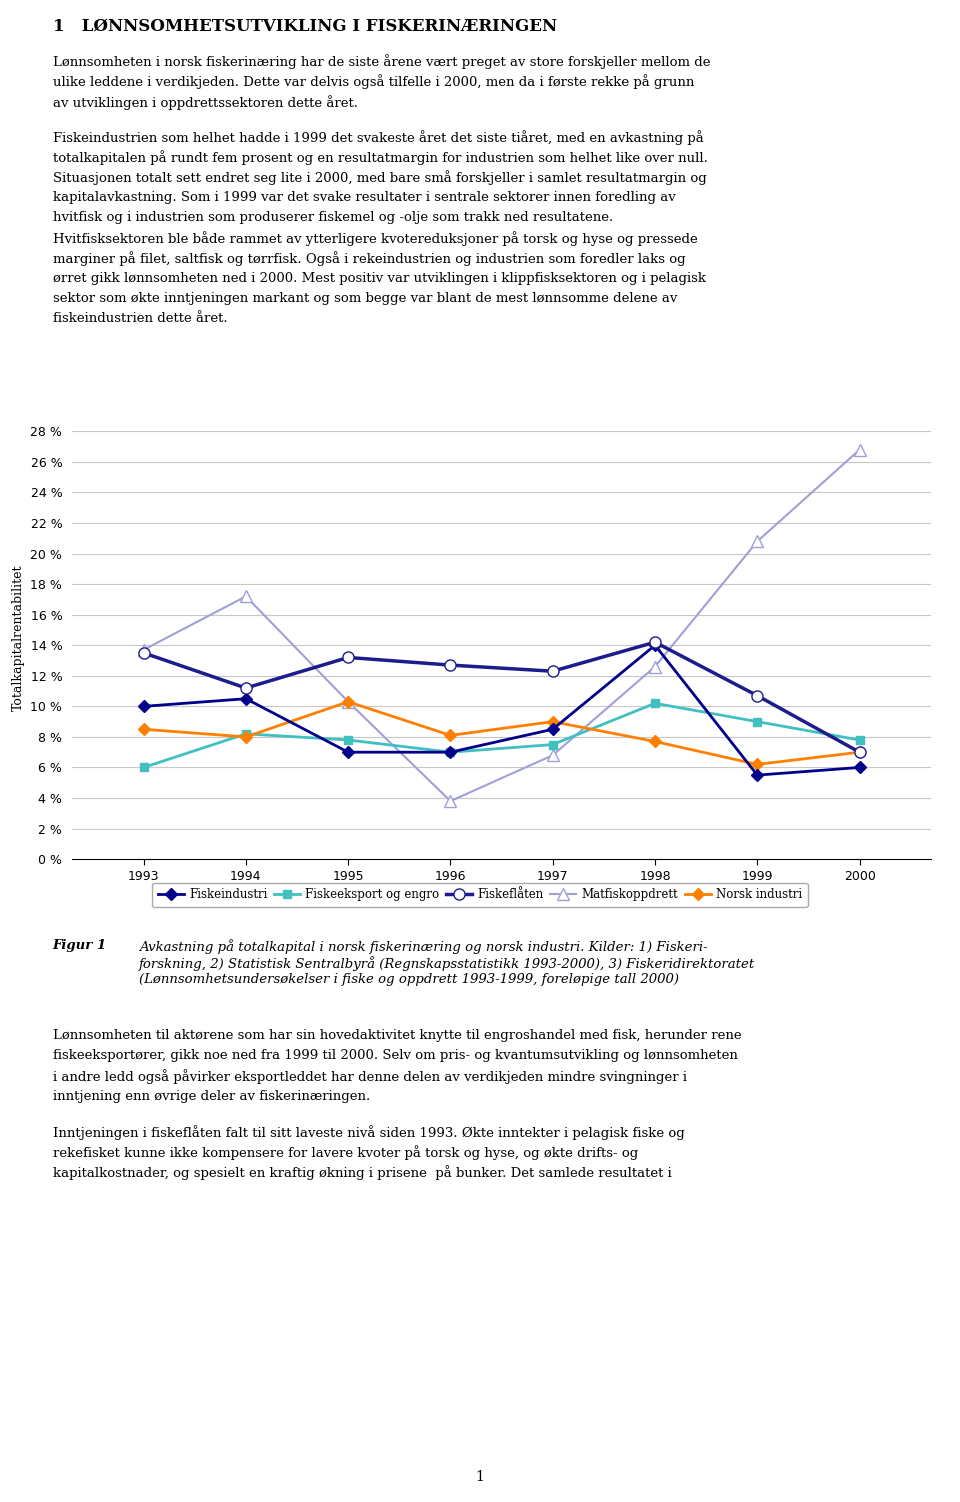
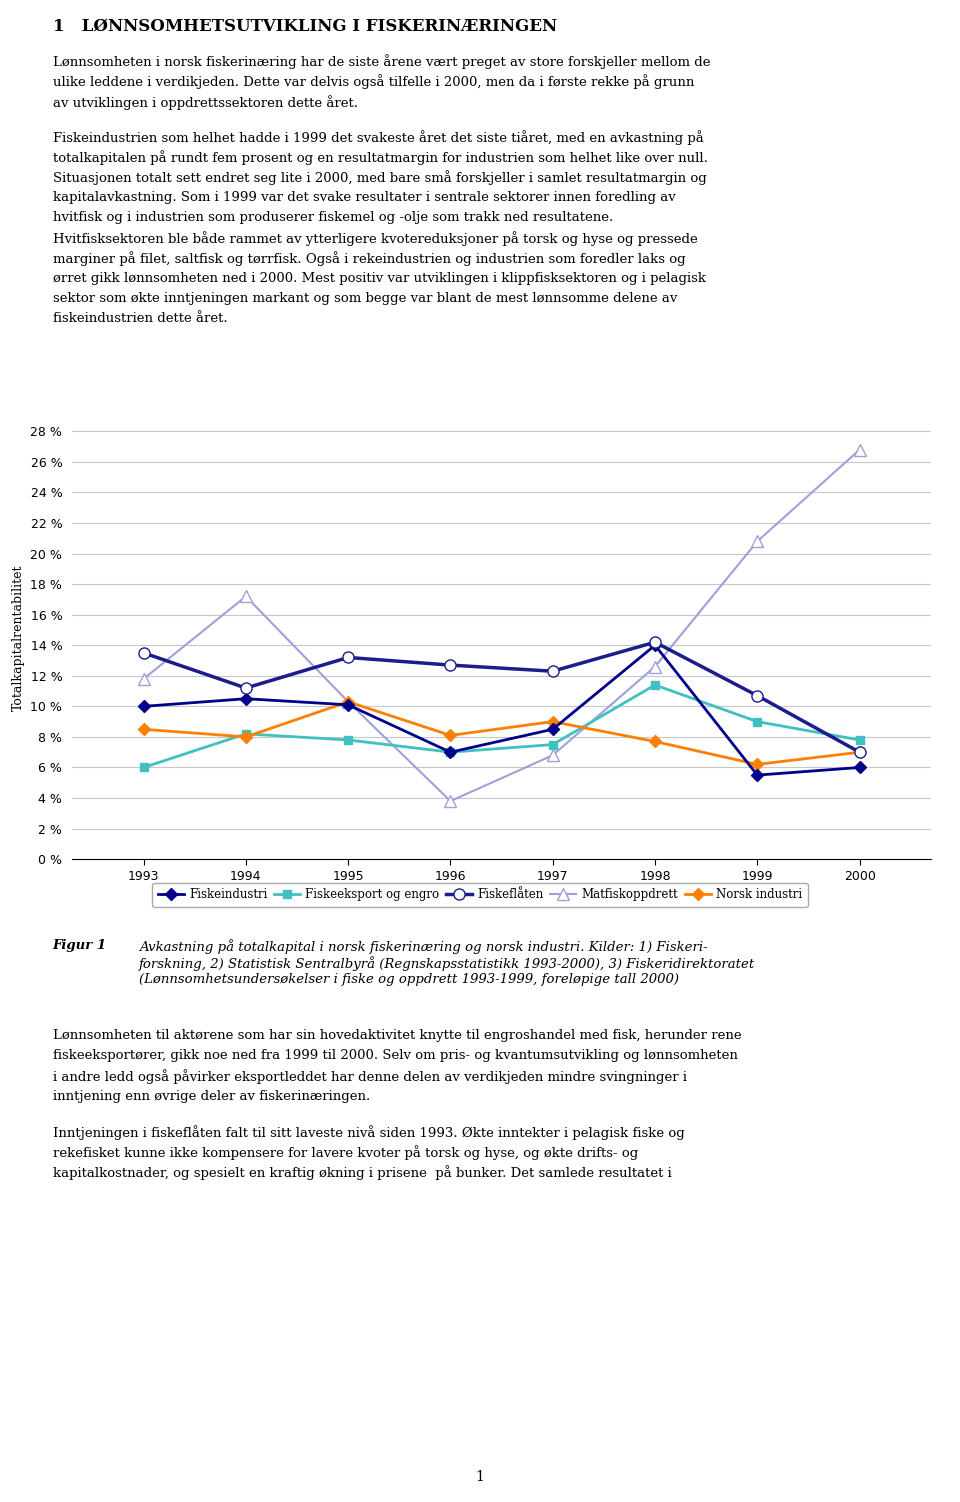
Matfiskoppdrett/1993: 13.7 % -> 11.8 %
Fiskeindustri/1995: 7.0 % -> 10.1 %
Fiskeeksport og engro/1998: 10.2 % -> 11.4 %
